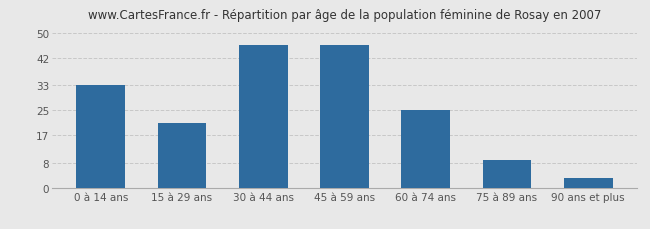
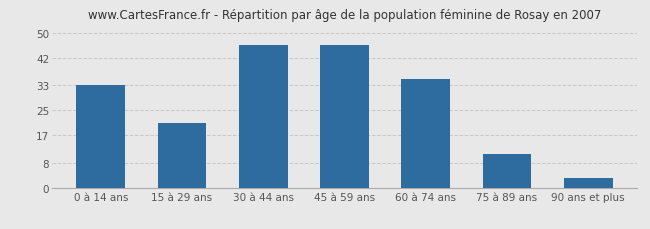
60 à 74 ans: 25 -> 35
75 à 89 ans: 9 -> 11
